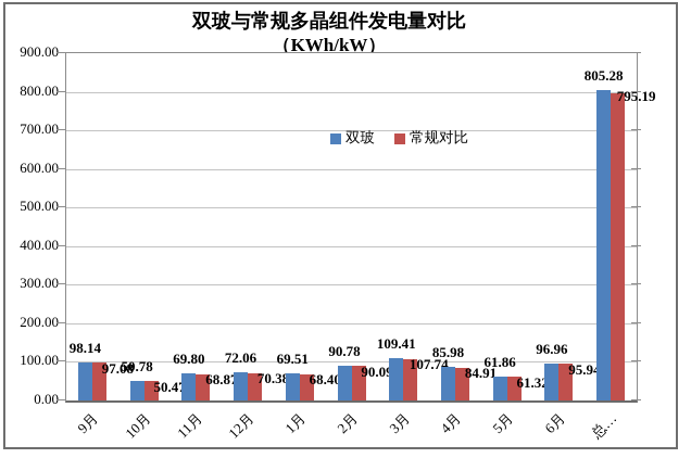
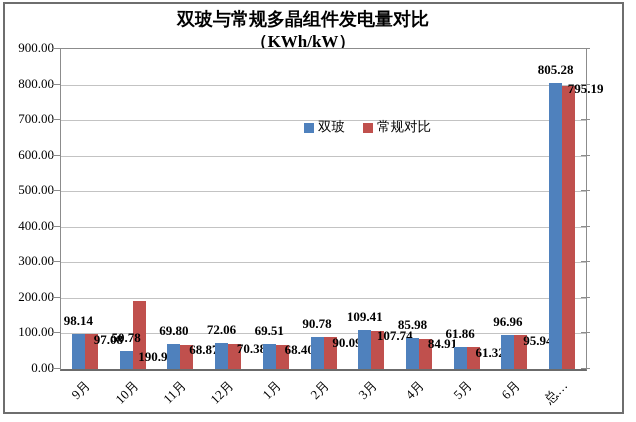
常规对比/10月: 50.47 -> 190.91
